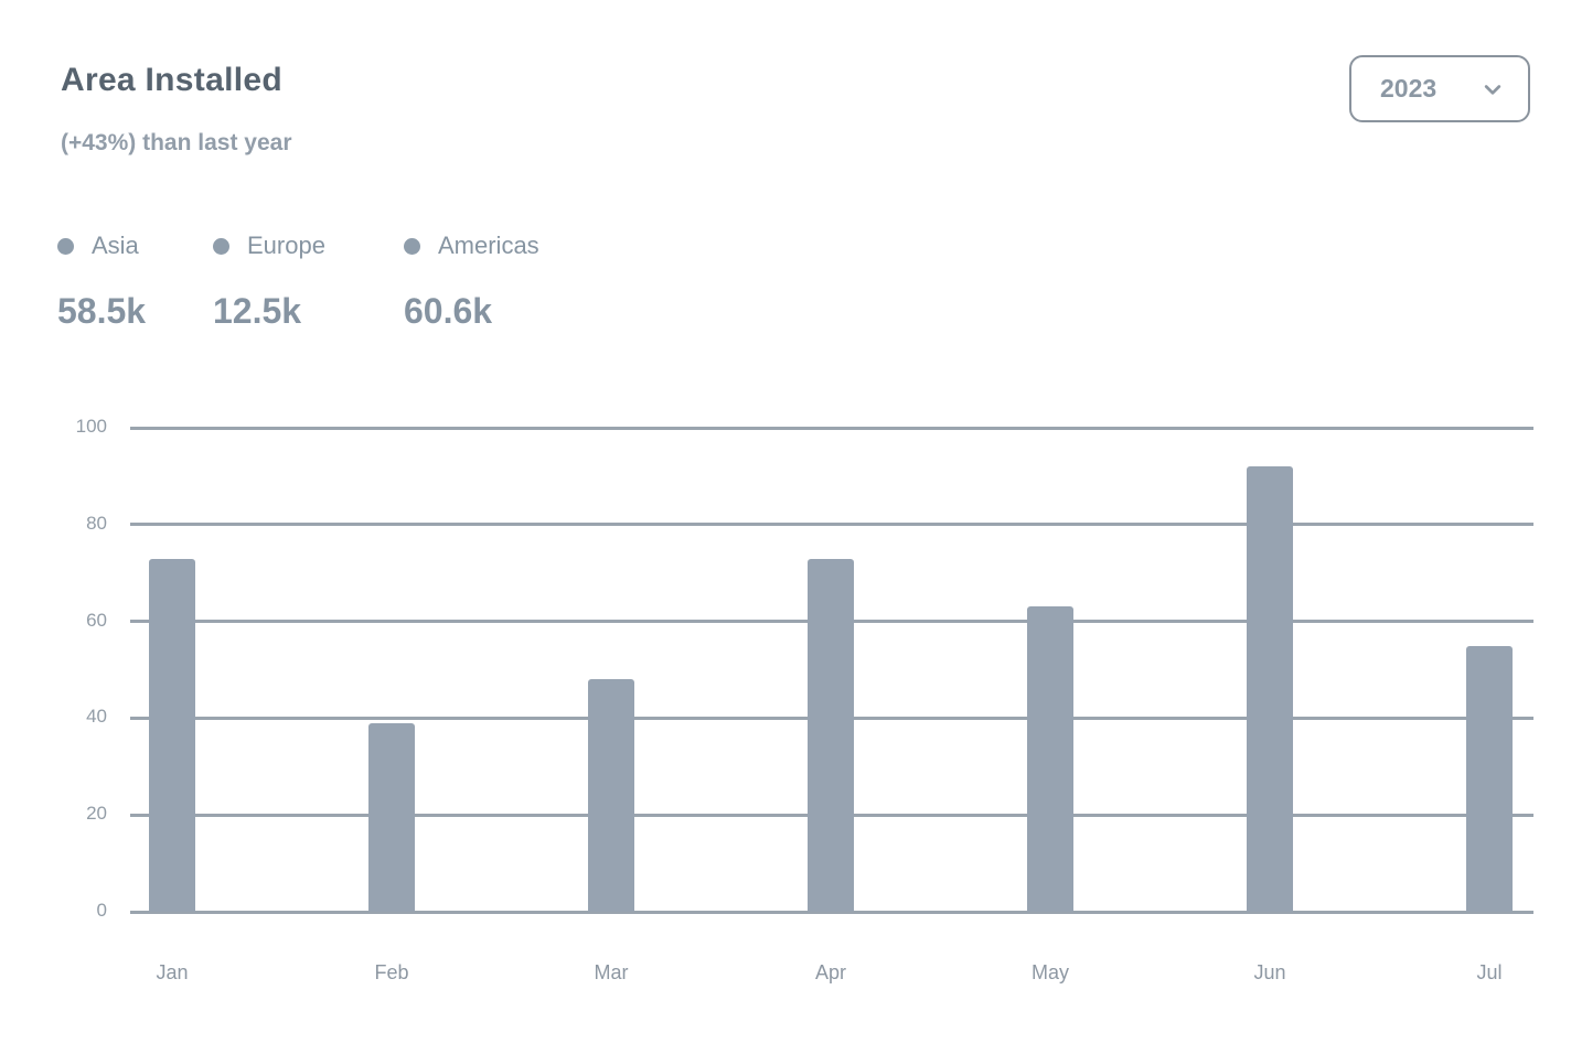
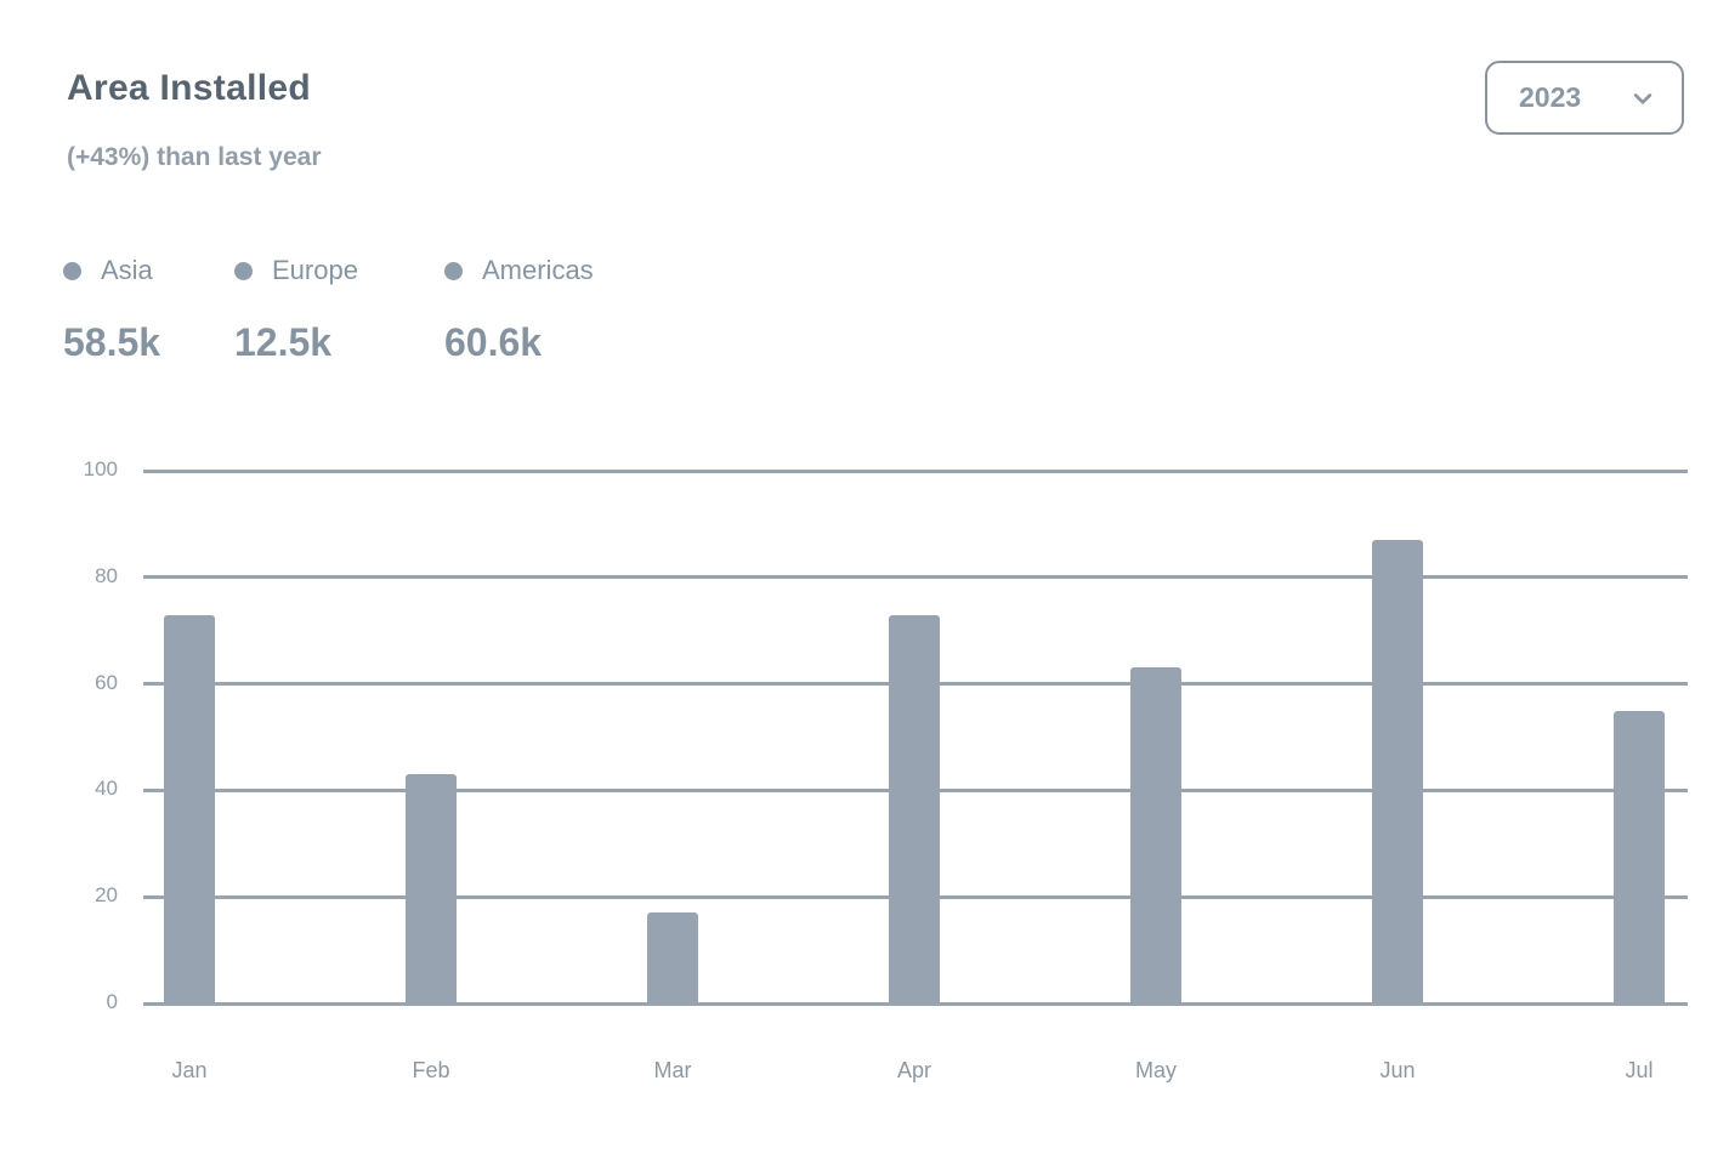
Feb: 39 -> 43
Mar: 48 -> 17
Jun: 92 -> 87
